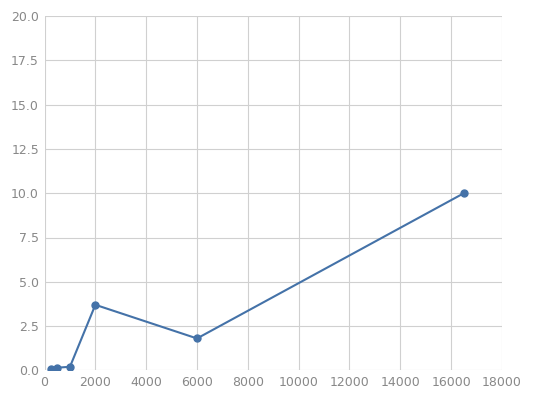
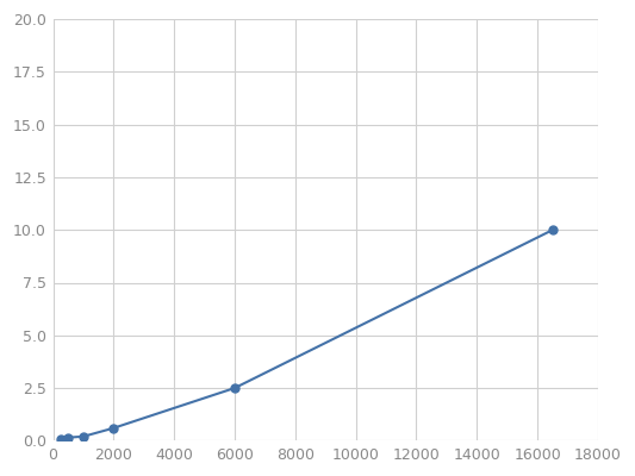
2000: 3.7 -> 0.6
6000: 1.8 -> 2.5
